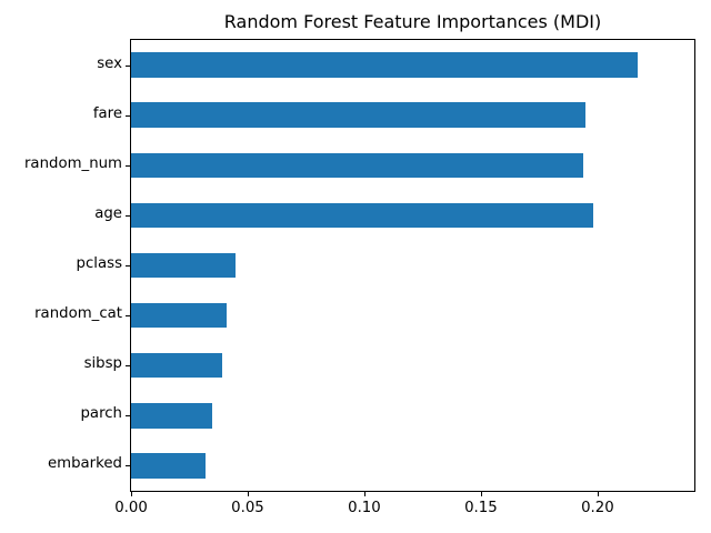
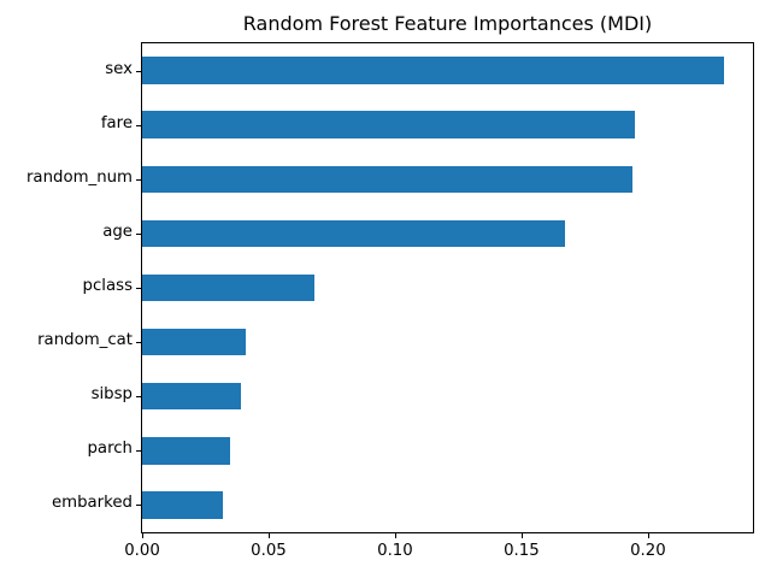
sex: 0.217 -> 0.230
age: 0.198 -> 0.167
pclass: 0.045 -> 0.068
